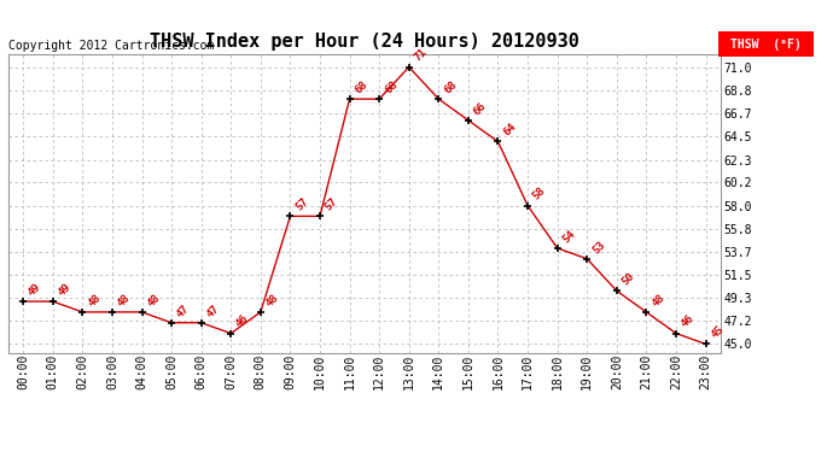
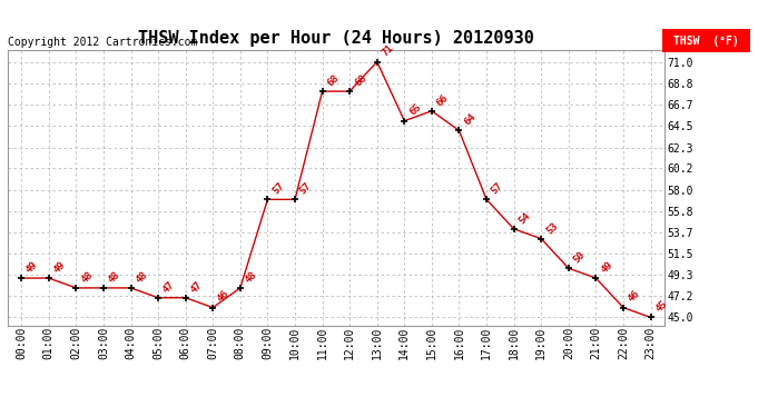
14:00: 68 -> 65
17:00: 58 -> 57
21:00: 48 -> 49
